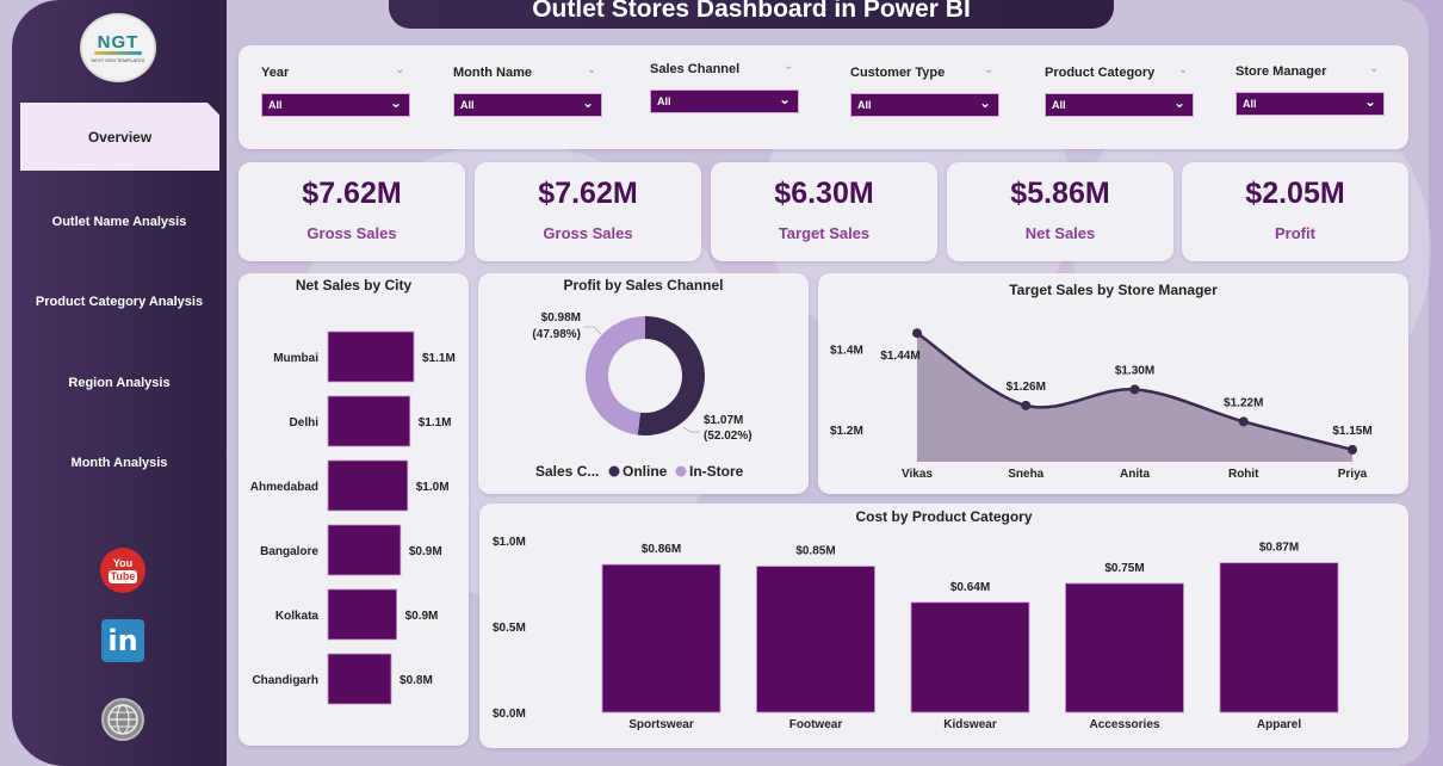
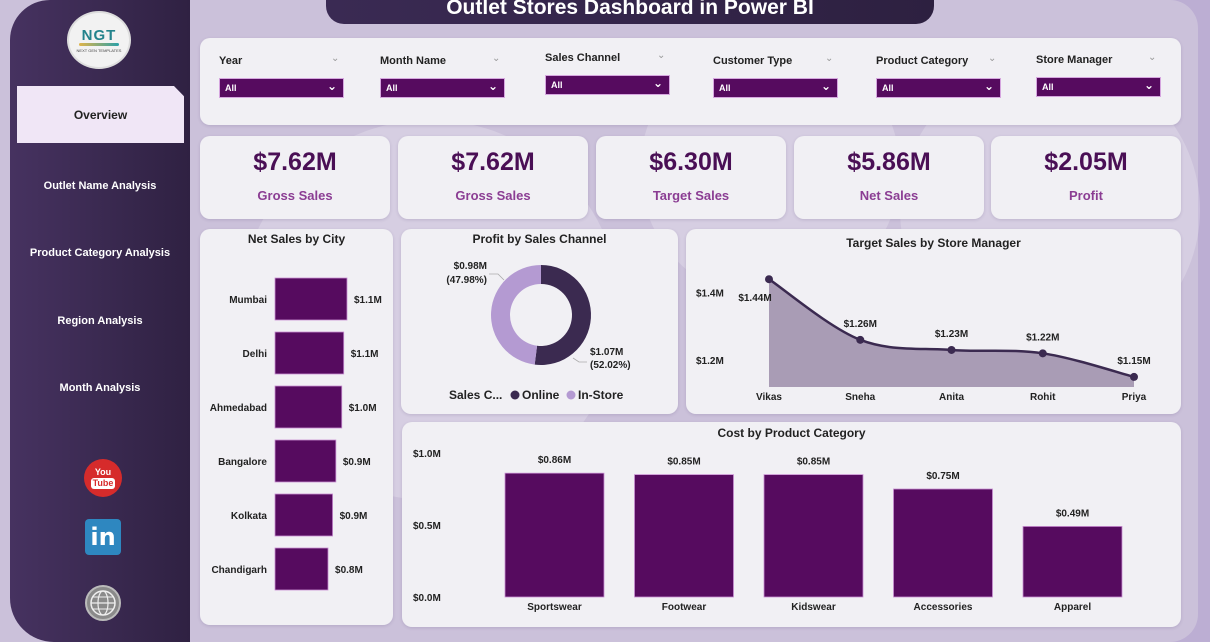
Target Sales by Store Manager/Anita: $1.30M -> $1.23M
Cost by Product Category/Kidswear: $0.64M -> $0.85M
Cost by Product Category/Apparel: $0.87M -> $0.49M
